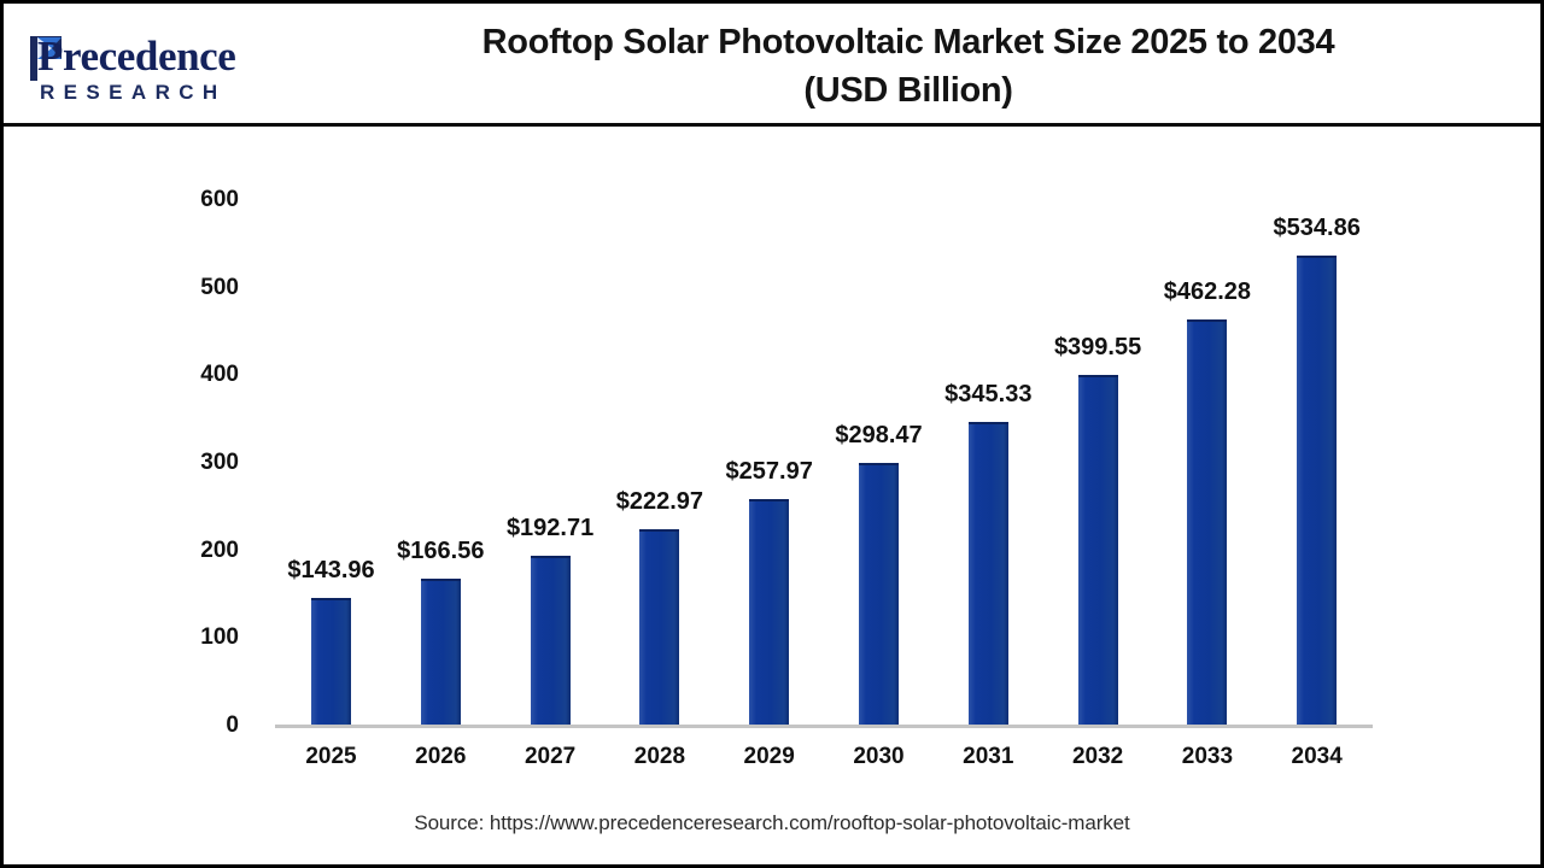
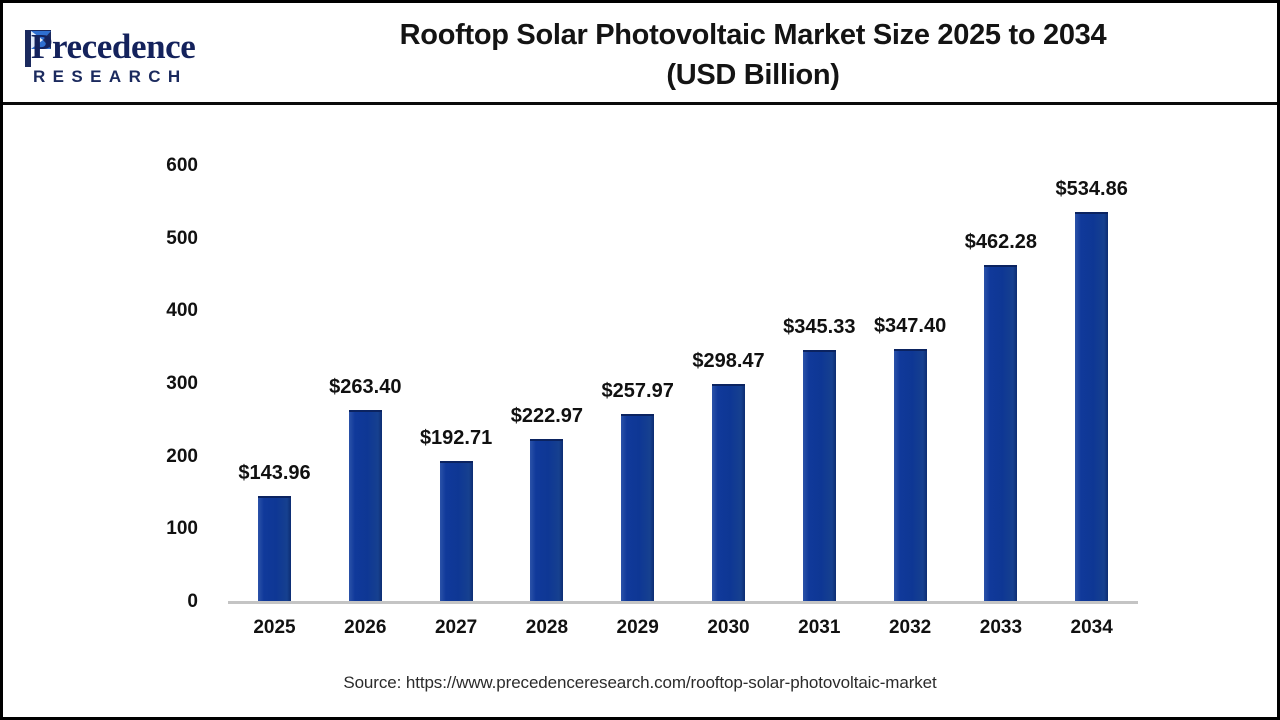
2026: $166.56 -> $263.40
2032: $399.55 -> $347.40
